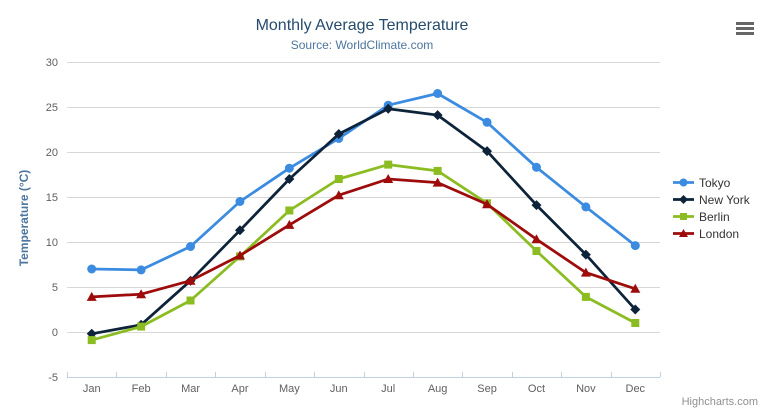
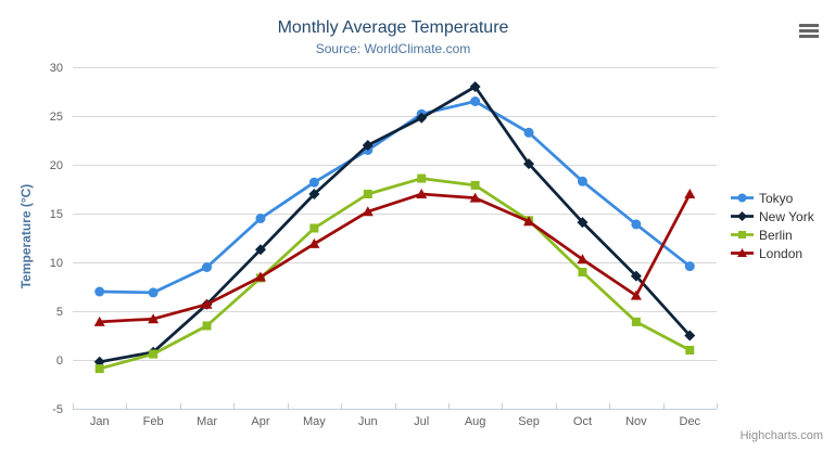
New York/Aug: 24 -> 28
London/Dec: 5 -> 17
